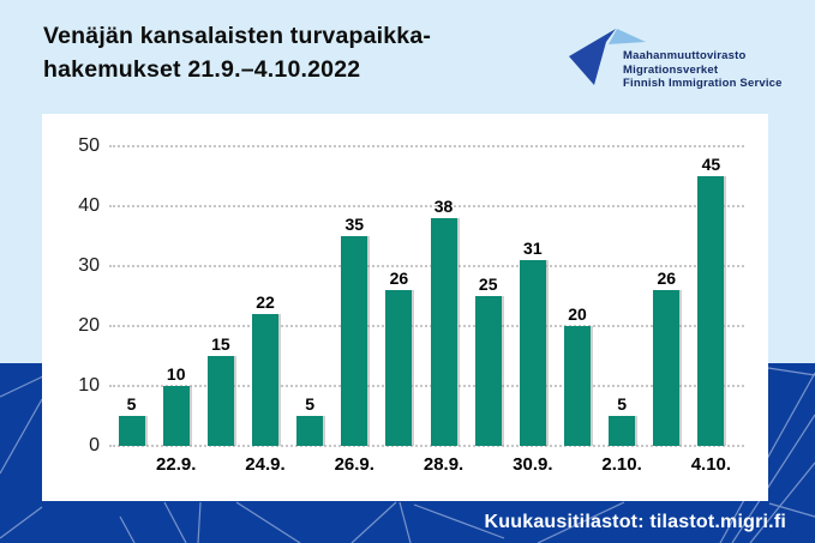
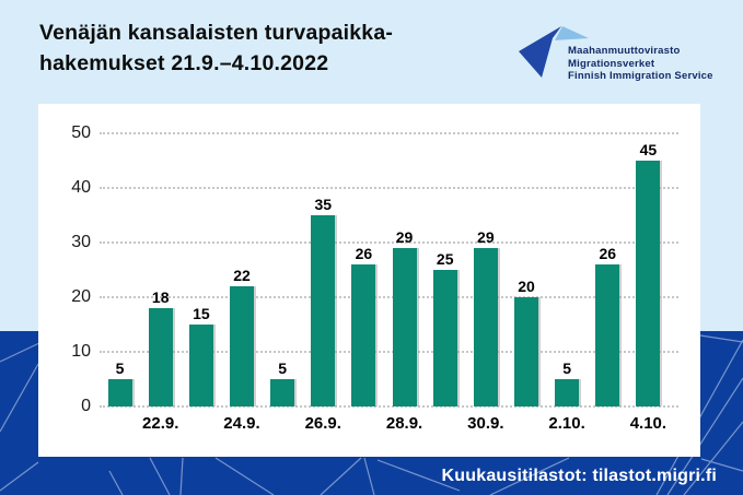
22.9.: 10 -> 18
28.9.: 38 -> 29
30.9.: 31 -> 29
